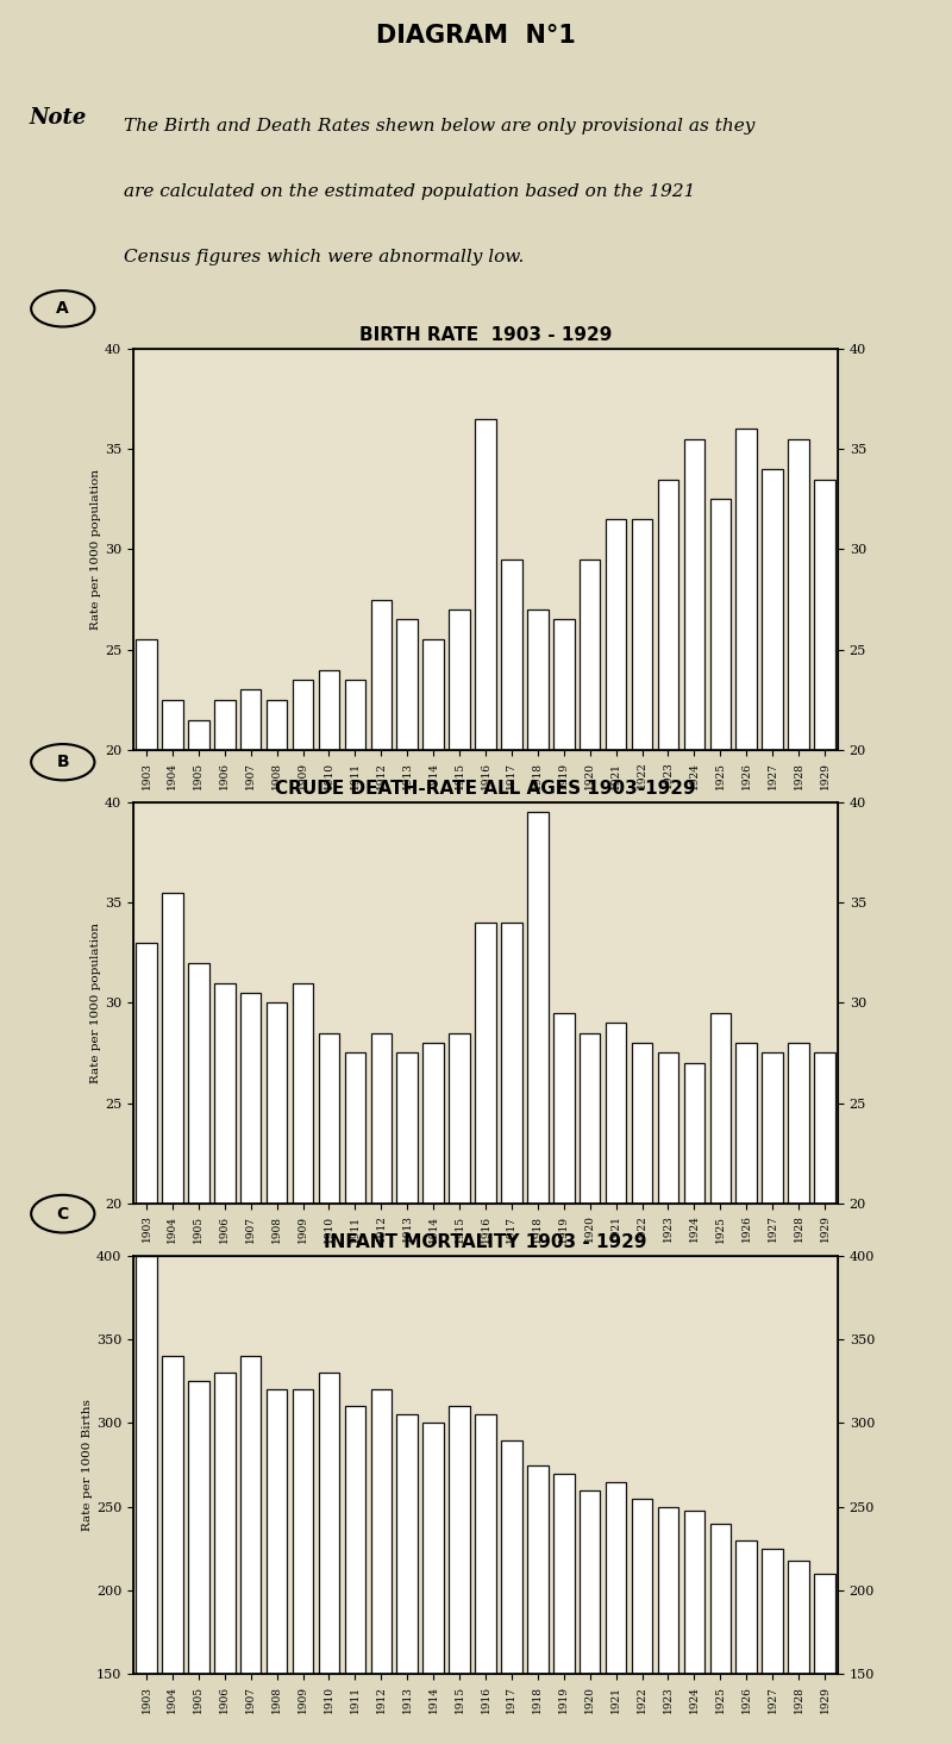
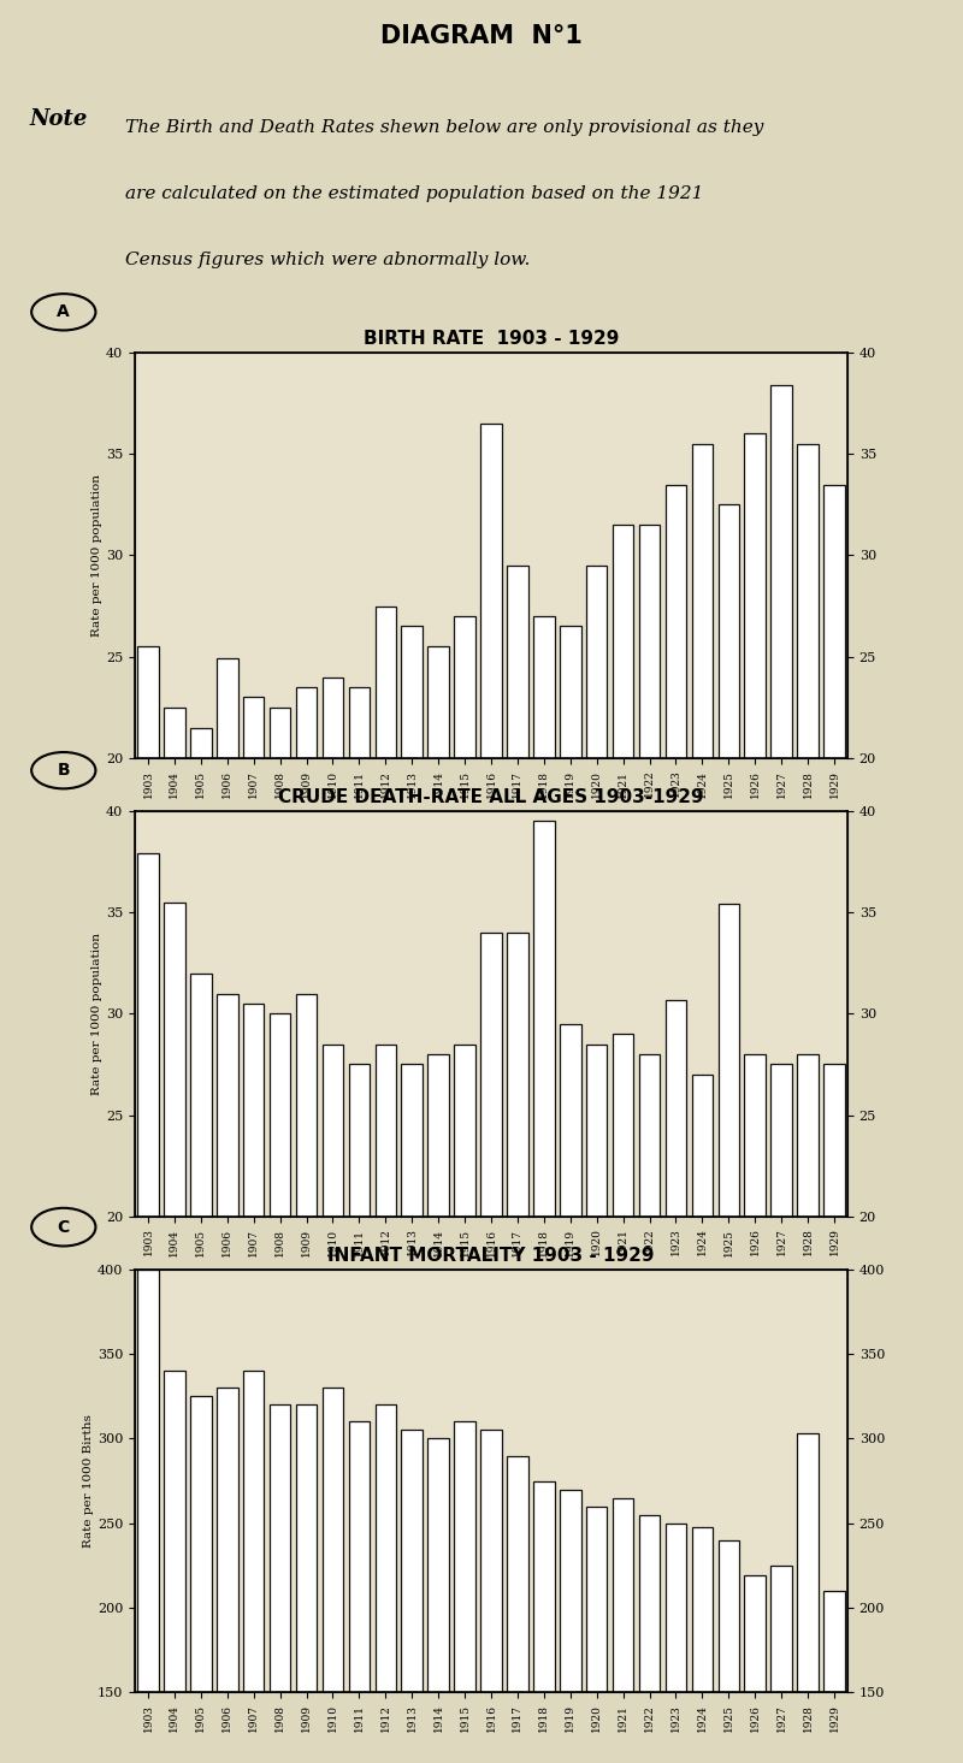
BIRTH RATE 1903 - 1929/1906: 22.5 -> 24.9
BIRTH RATE 1903 - 1929/1927: 34.0 -> 38.4
CRUDE DEATH-RATE ALL AGES 1903-1929/1903: 33.0 -> 37.9
CRUDE DEATH-RATE ALL AGES 1903-1929/1923: 27.5 -> 30.7
CRUDE DEATH-RATE ALL AGES 1903-1929/1925: 29.5 -> 35.4
INFANT MORTALITY 1903 - 1929/1926: 230 -> 219
INFANT MORTALITY 1903 - 1929/1928: 218 -> 303
